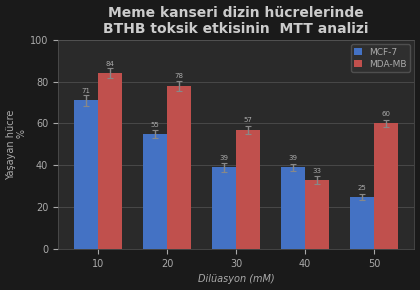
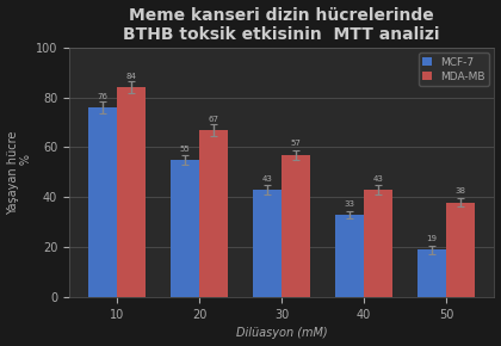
MCF-7/10: 71 -> 76
MDA-MB/20: 78 -> 67
MCF-7/30: 39 -> 43
MCF-7/40: 39 -> 33
MDA-MB/40: 33 -> 43
MCF-7/50: 25 -> 19
MDA-MB/50: 60 -> 38
